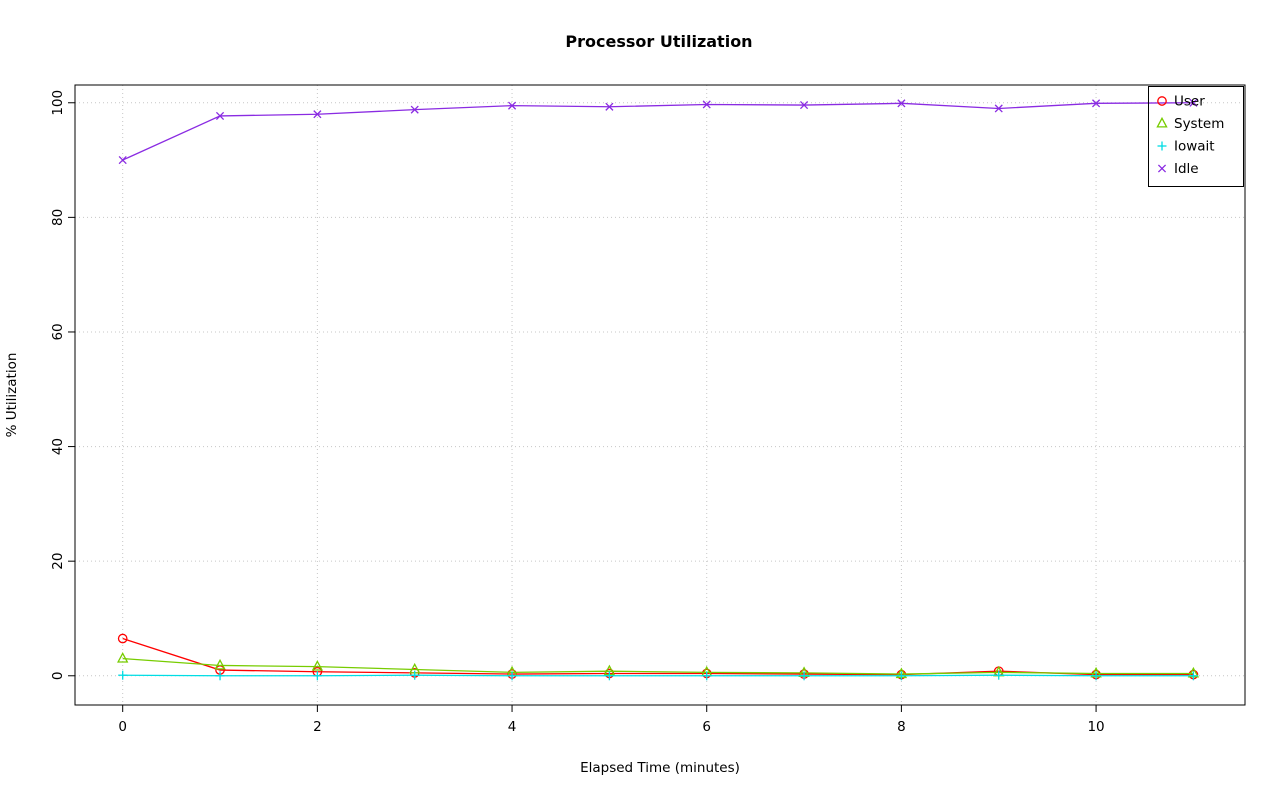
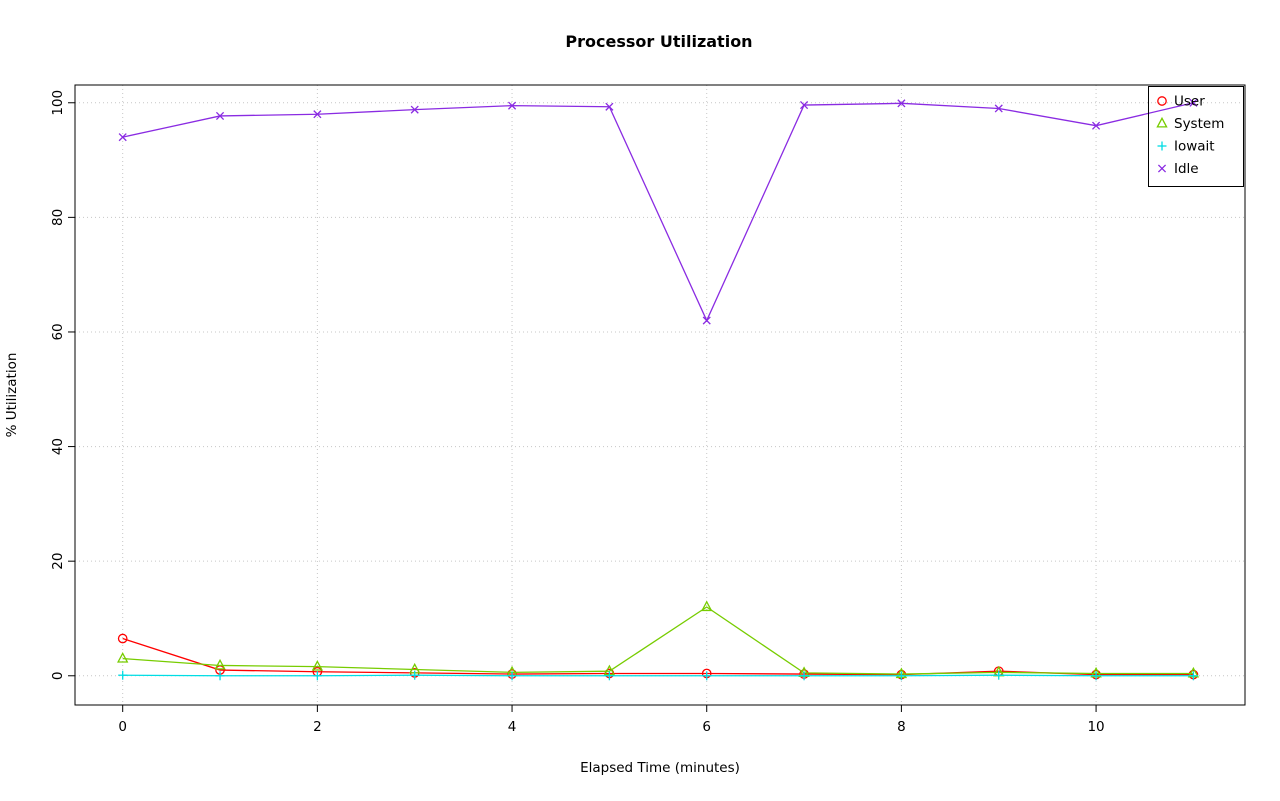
Idle/0: 90 -> 94
System/6: 1 -> 12
Idle/6: 100 -> 62
Idle/10: 100 -> 96
